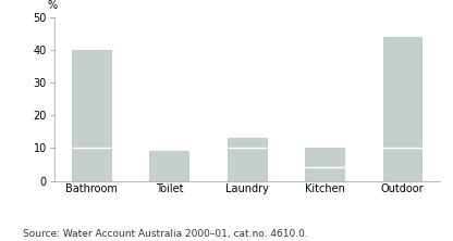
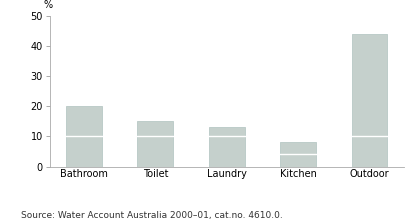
Bathroom: 40 -> 20
Toilet: 9 -> 15
Kitchen: 10 -> 8
